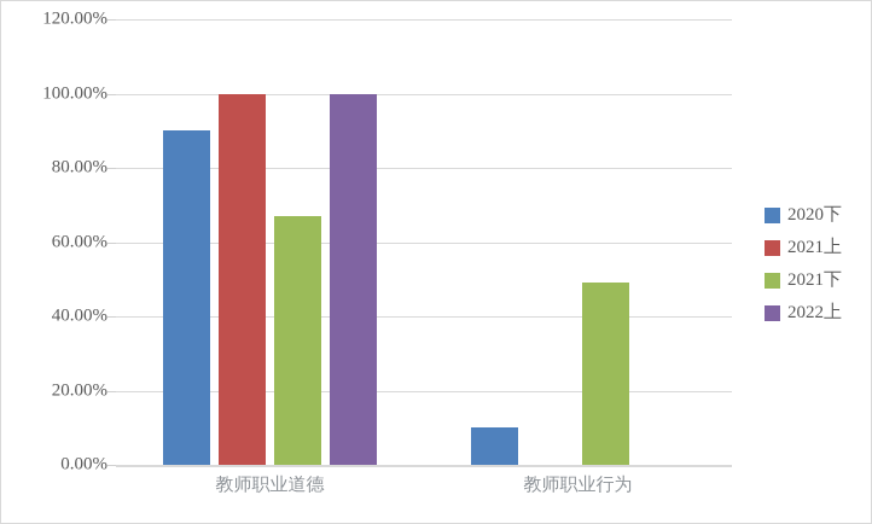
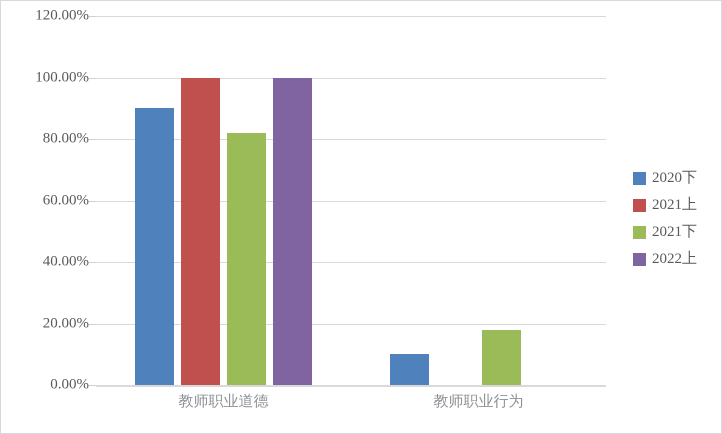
2021下/教师职业道德: 67% -> 82%
2021下/教师职业行为: 49% -> 18%
